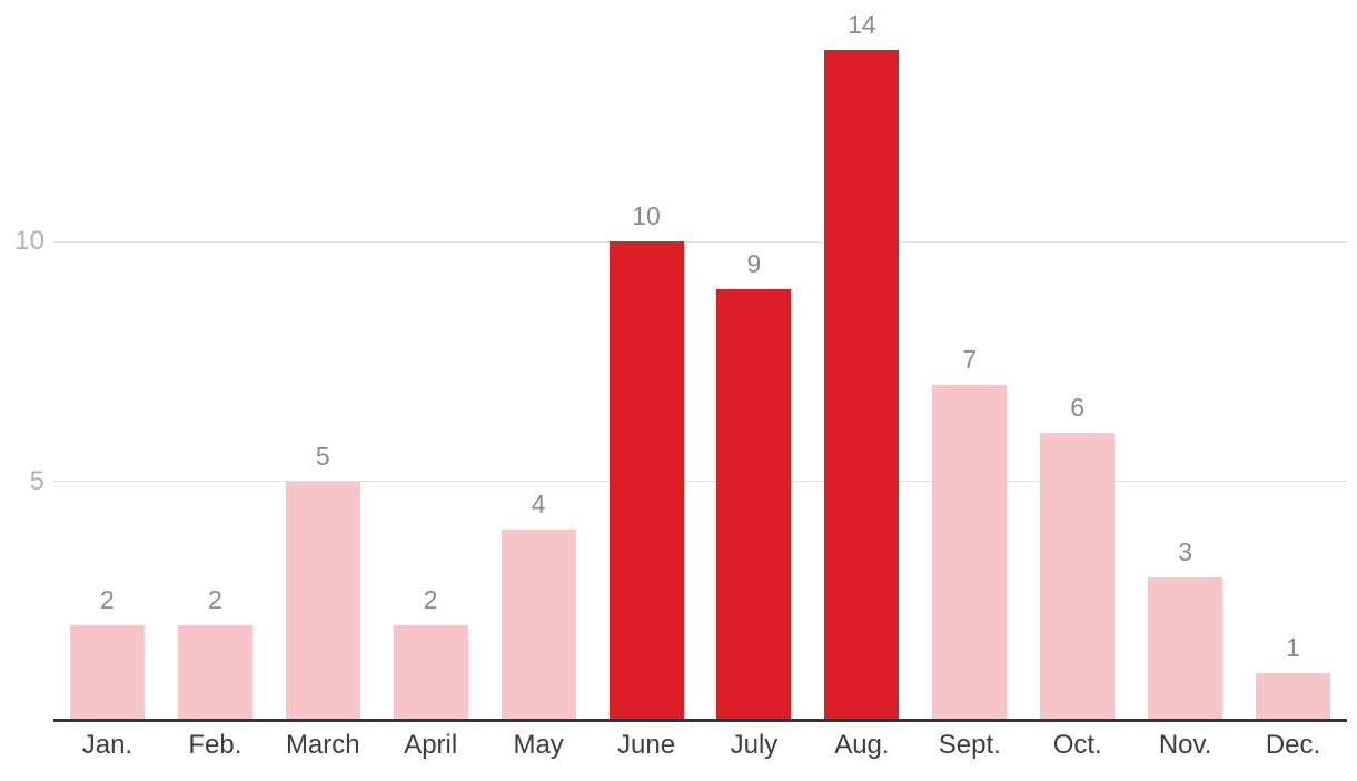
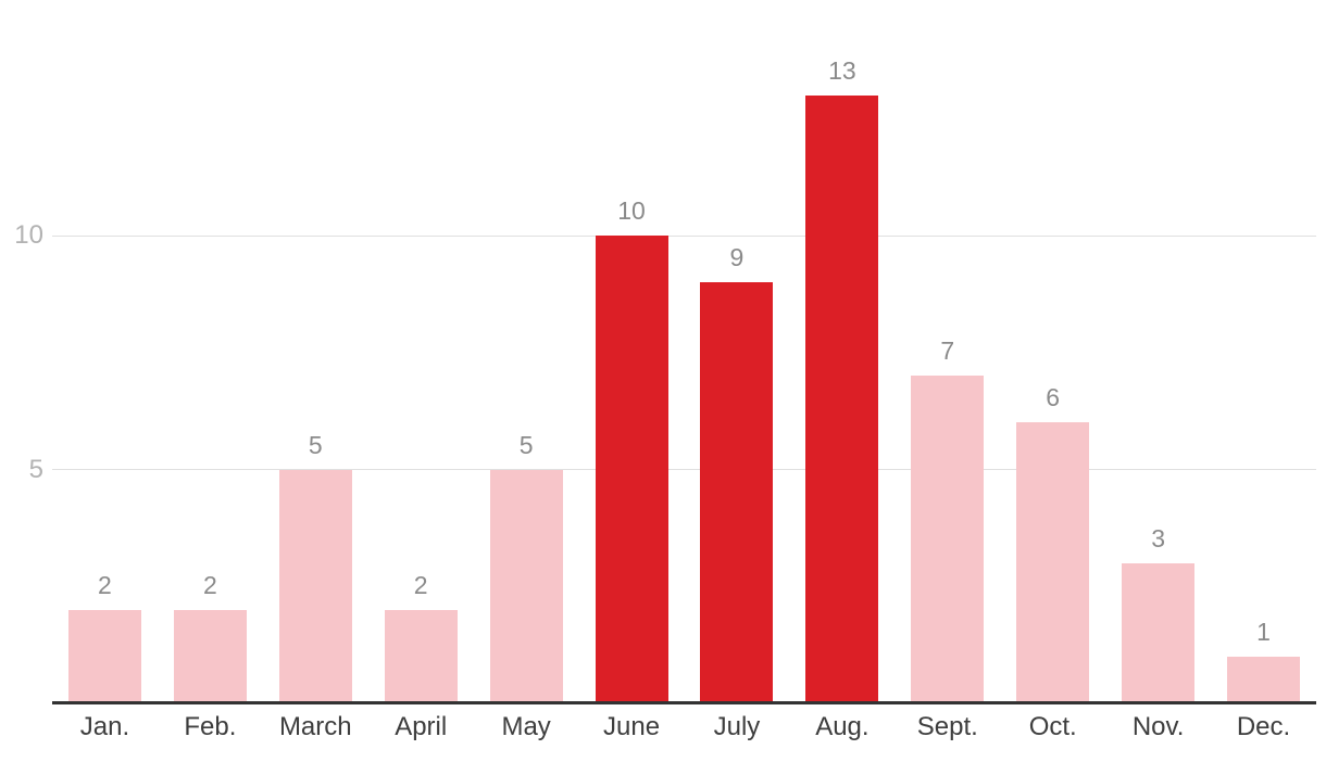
May: 4 -> 5
Aug.: 14 -> 13
